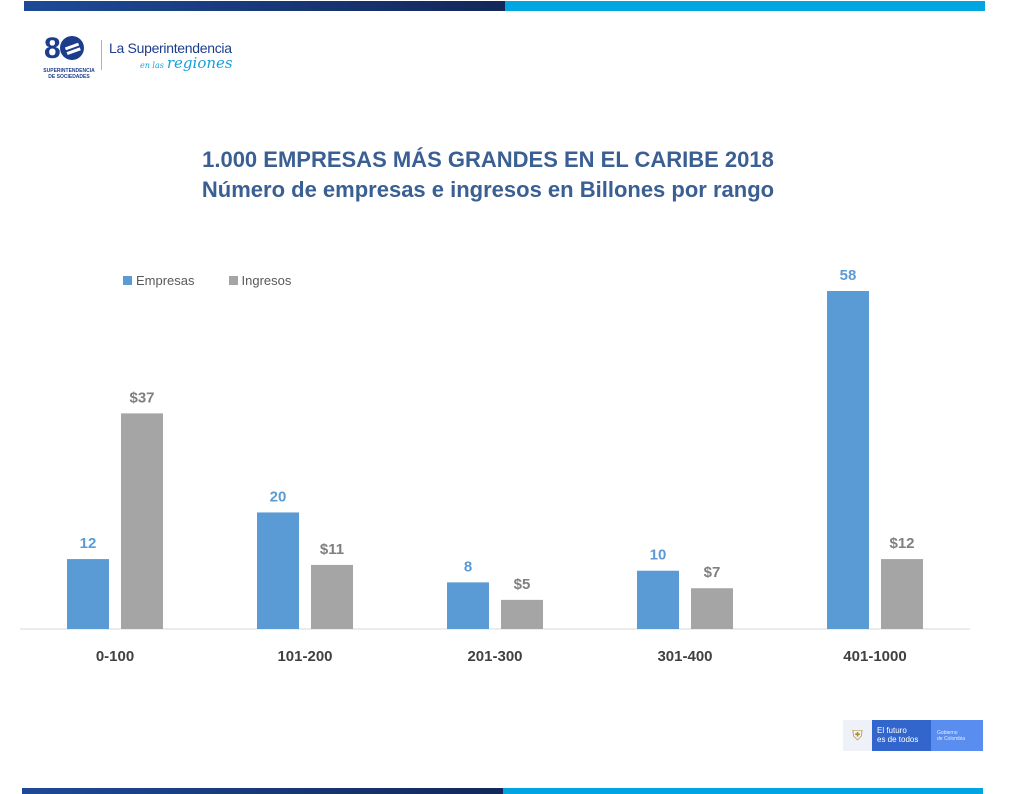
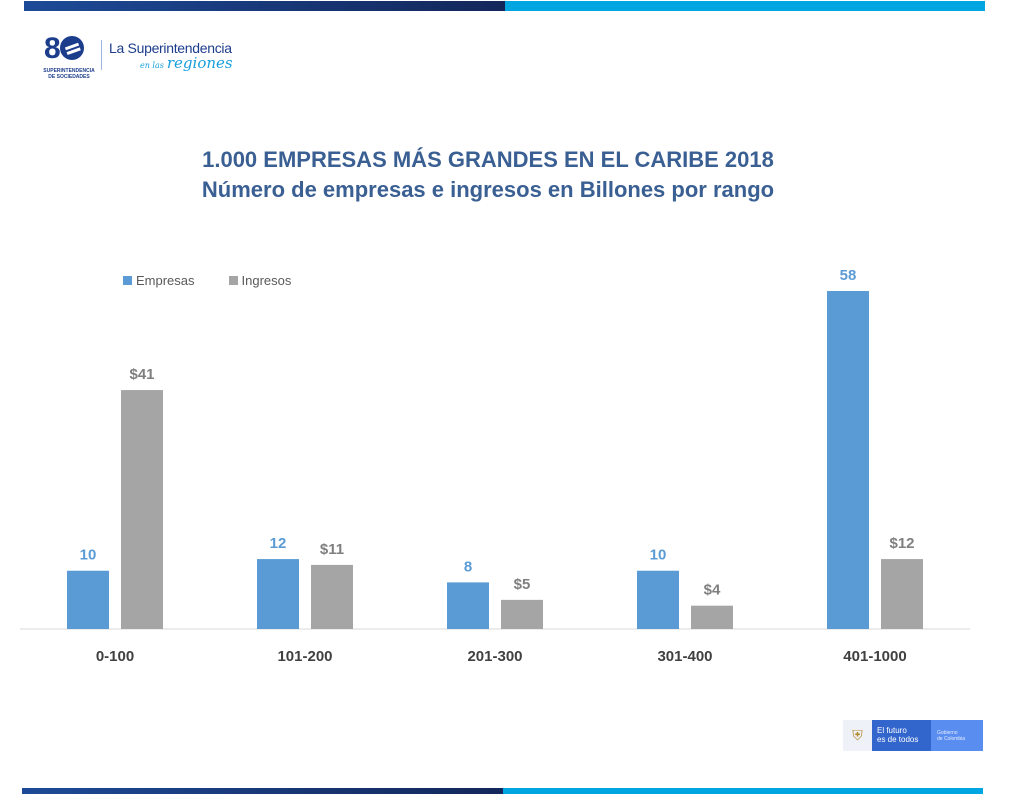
Empresas/0-100: 12 -> 10
Ingresos/0-100: $37 -> $41
Empresas/101-200: 20 -> 12
Ingresos/301-400: $7 -> $4
